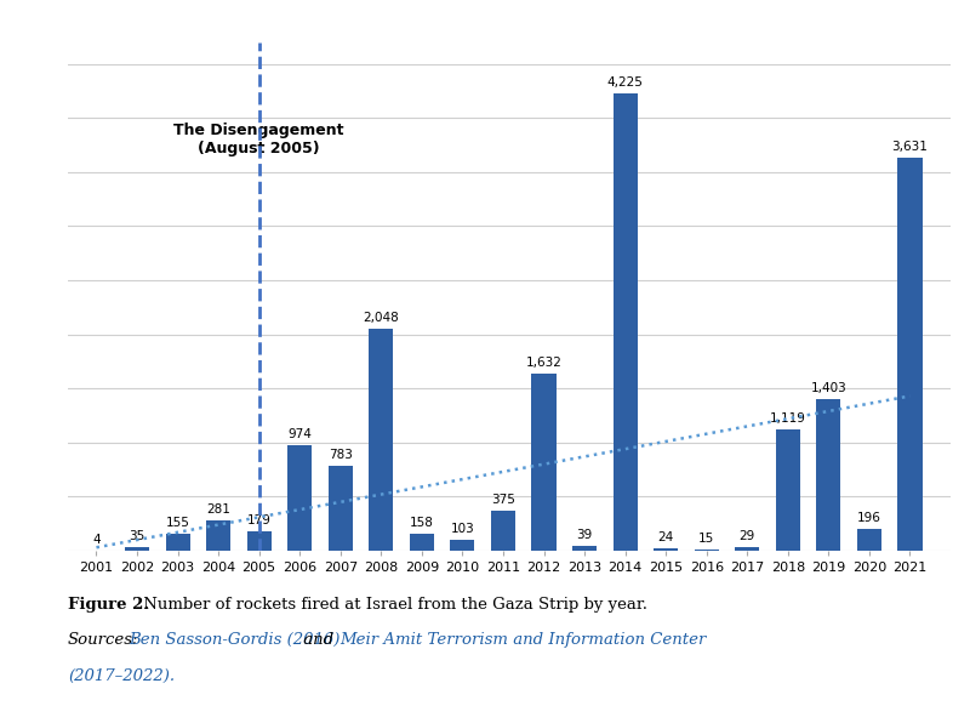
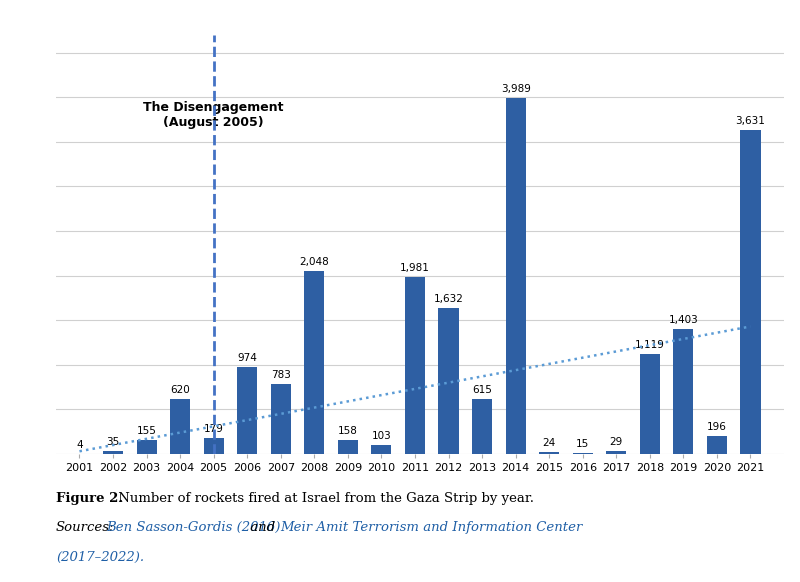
2004: 281 -> 620
2011: 375 -> 1,981
2013: 39 -> 615
2014: 4,225 -> 3,989
